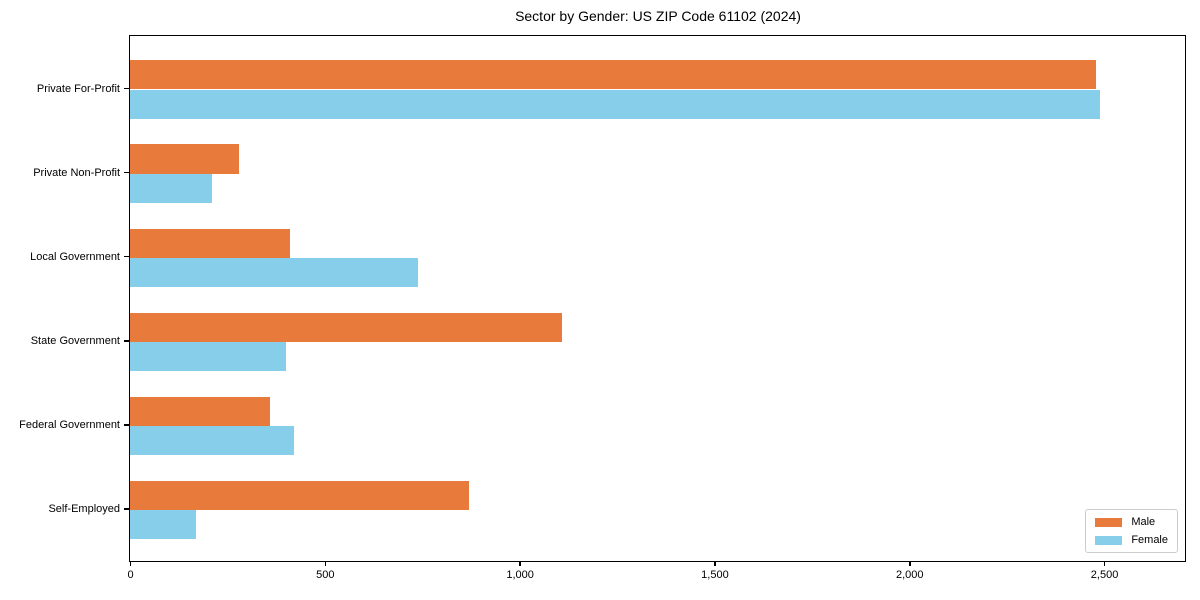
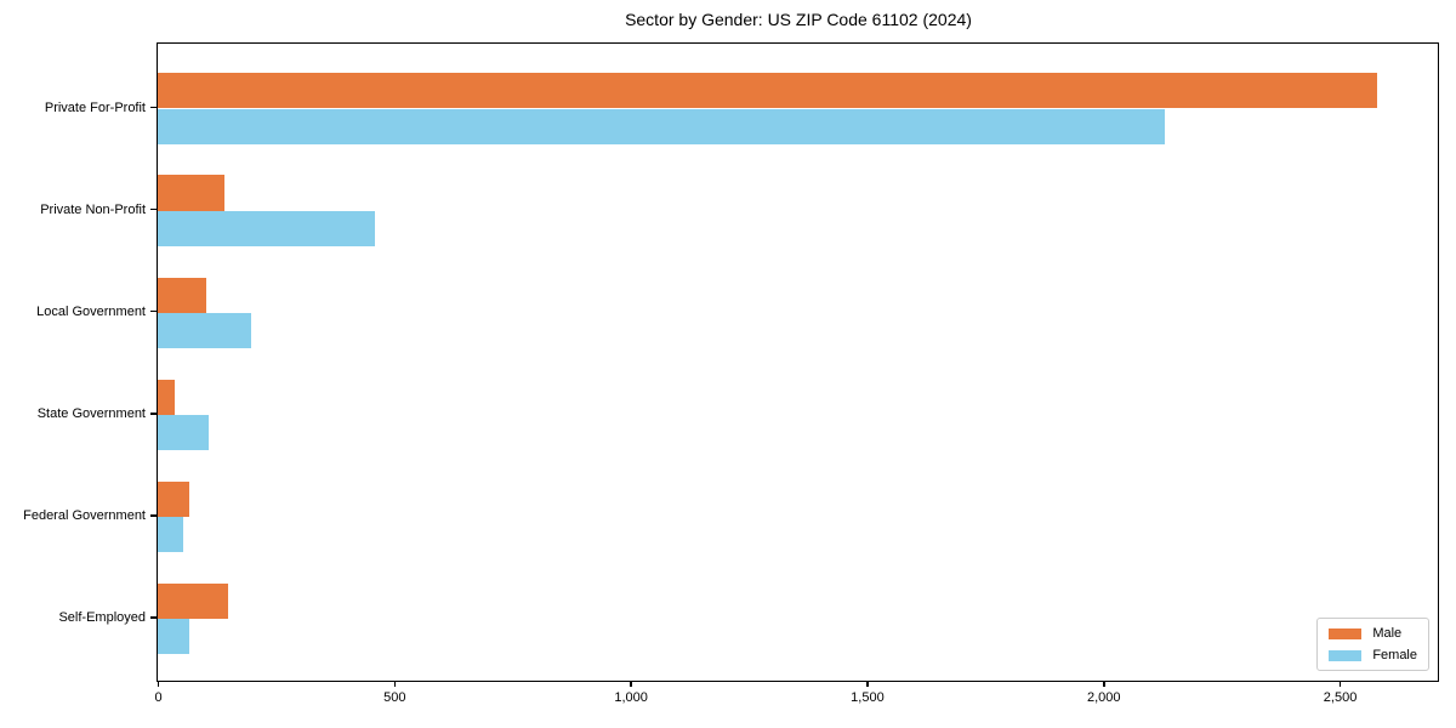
Male/Private For-Profit: 2480 -> 2580
Female/Private For-Profit: 2490 -> 2130
Male/Private Non-Profit: 280 -> 140
Female/Private Non-Profit: 210 -> 460
Male/Local Government: 410 -> 100
Female/Local Government: 740 -> 200
Male/State Government: 1110 -> 40
Female/State Government: 400 -> 110
Male/Federal Government: 360 -> 70
Female/Federal Government: 420 -> 60
Male/Self-Employed: 870 -> 150
Female/Self-Employed: 170 -> 70
